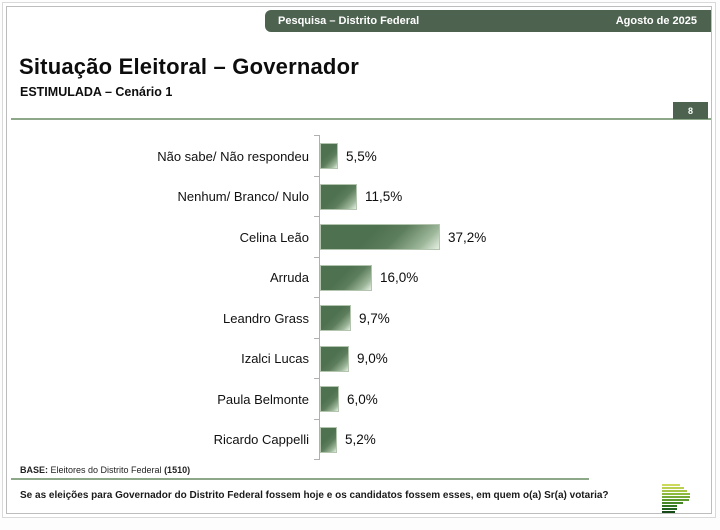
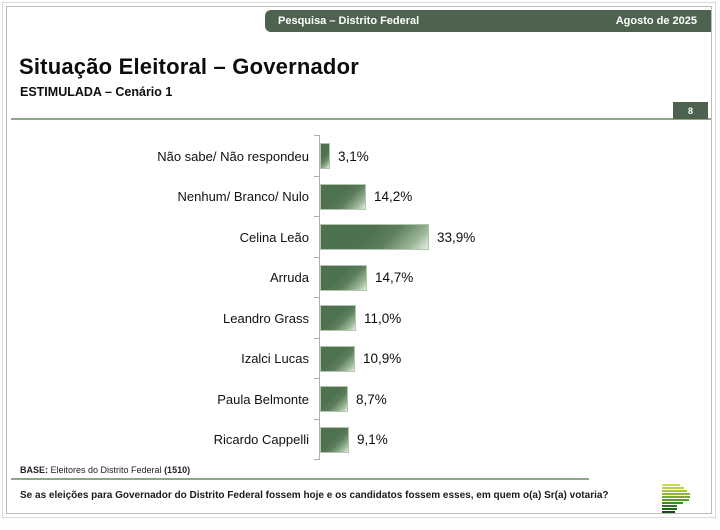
Não sabe/ Não respondeu: 5,5% -> 3,1%
Nenhum/ Branco/ Nulo: 11,5% -> 14,2%
Celina Leão: 37,2% -> 33,9%
Arruda: 16,0% -> 14,7%
Leandro Grass: 9,7% -> 11,0%
Izalci Lucas: 9,0% -> 10,9%
Paula Belmonte: 6,0% -> 8,7%
Ricardo Cappelli: 5,2% -> 9,1%
